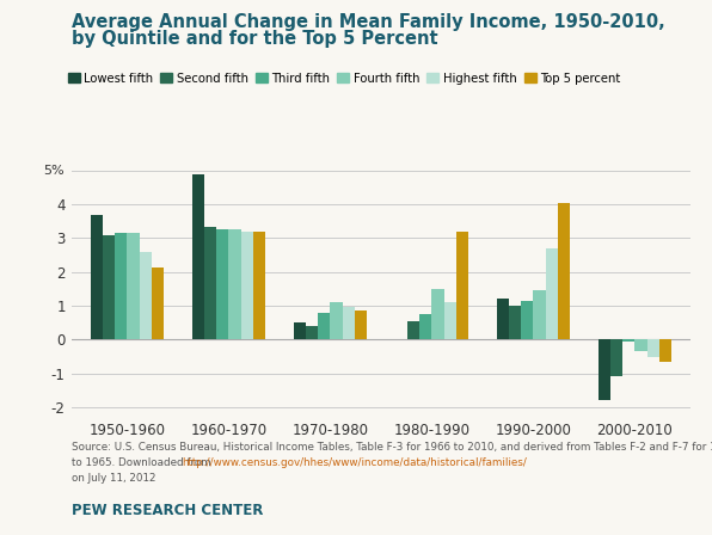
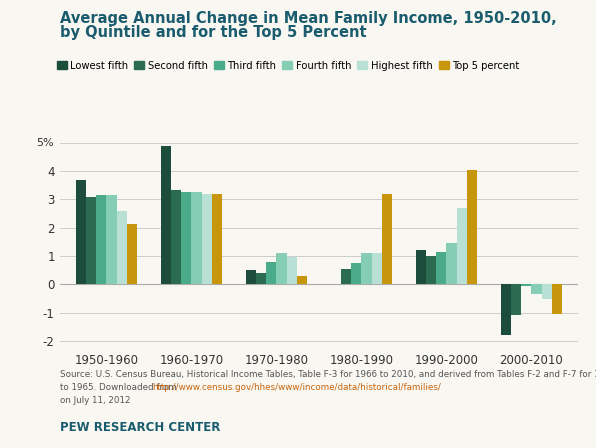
Top 5 percent/1970-1980: 0.85 -> 0.30
Fourth fifth/1980-1990: 1.50 -> 1.10
Top 5 percent/2000-2010: -0.65 -> -1.05
